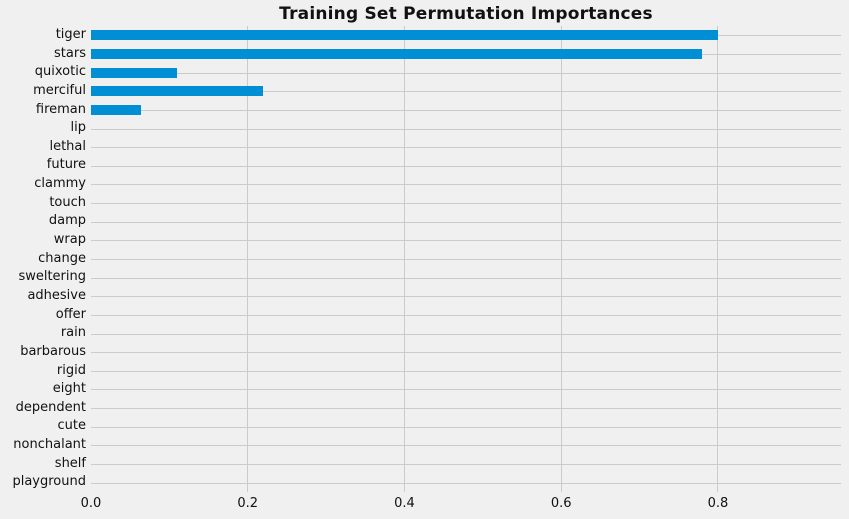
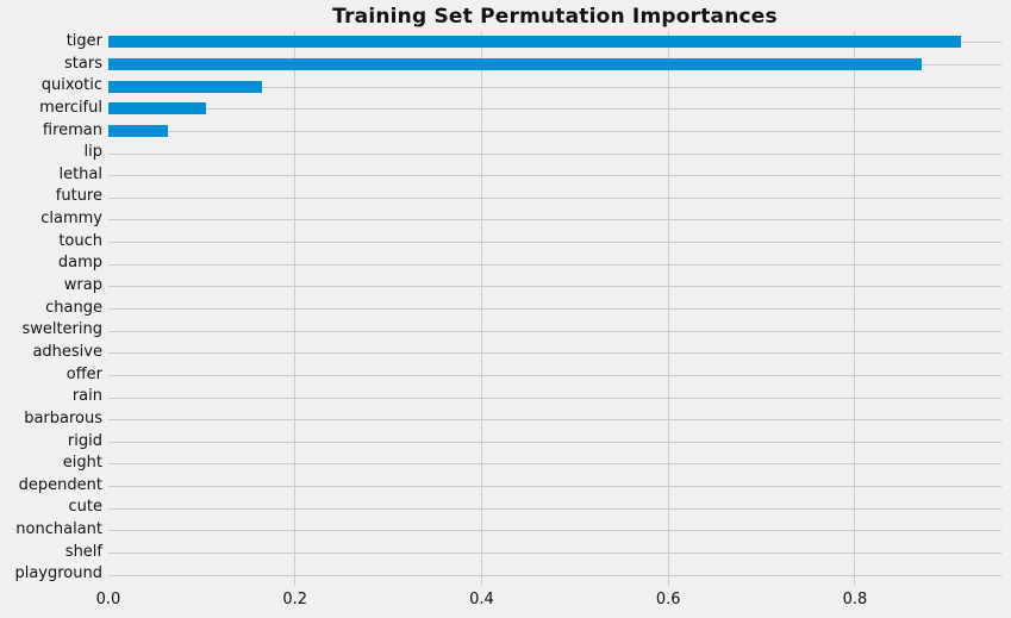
tiger: 0.80 -> 0.91
stars: 0.78 -> 0.87
quixotic: 0.11 -> 0.16
merciful: 0.22 -> 0.10
